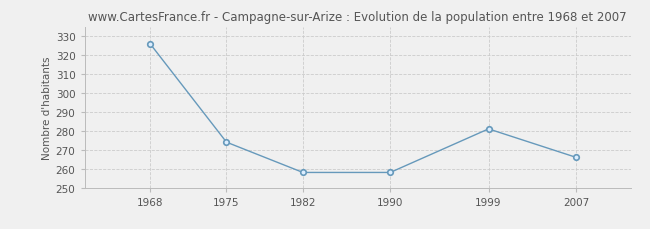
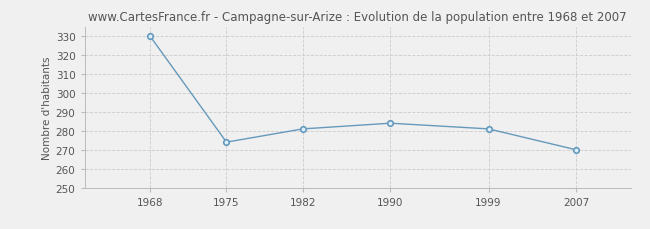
1968: 326 -> 330
1982: 258 -> 281
1990: 258 -> 284
2007: 266 -> 270
